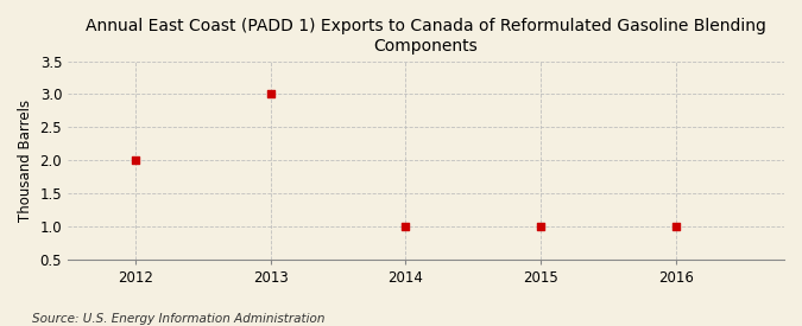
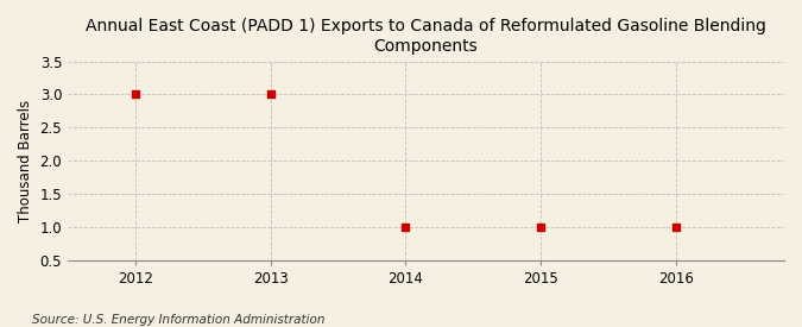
2012: 2 -> 3
